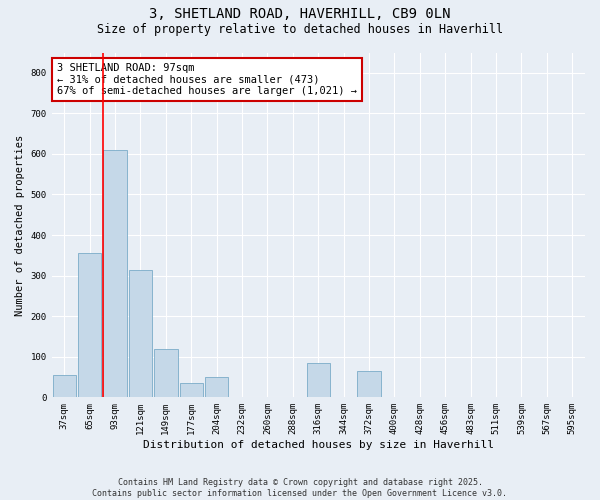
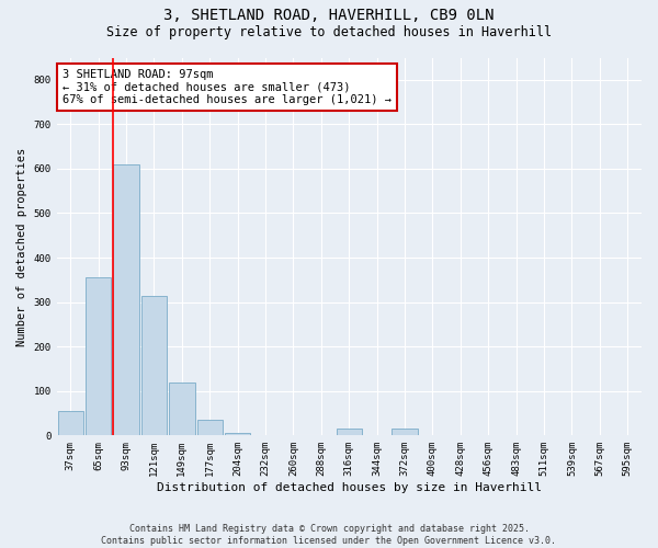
204sqm: 50 -> 5
316sqm: 85 -> 15
372sqm: 65 -> 15
